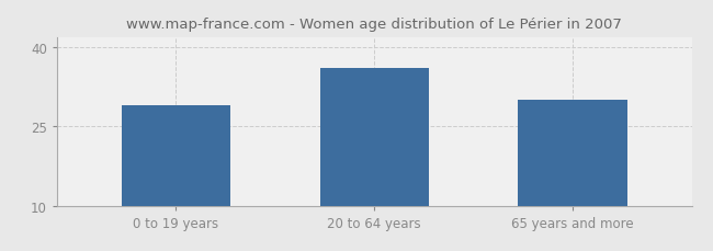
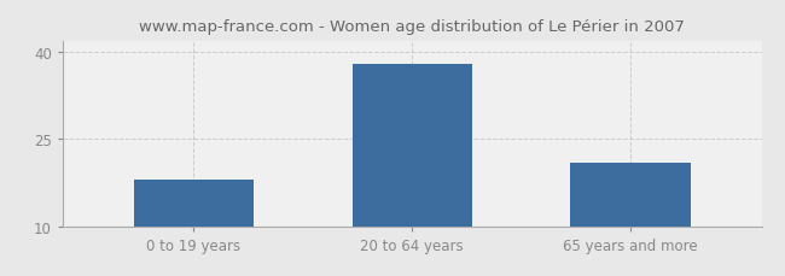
0 to 19 years: 29 -> 18
20 to 64 years: 36 -> 38
65 years and more: 30 -> 21
